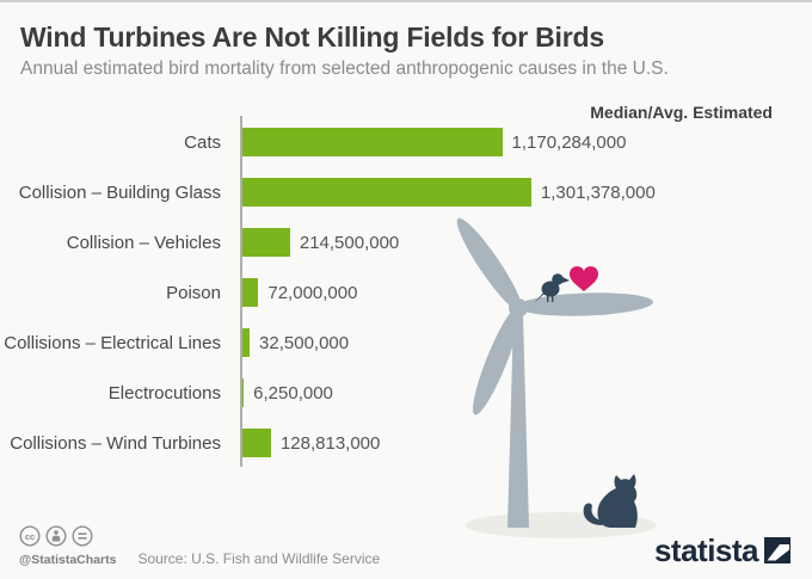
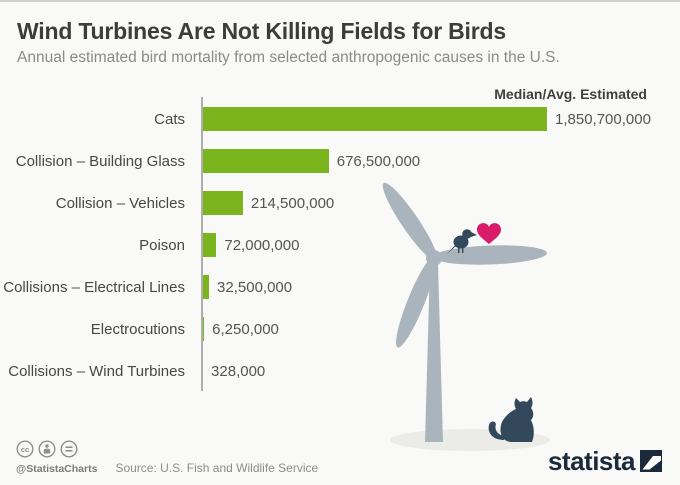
Cats: 1,170,284,000 -> 1,850,700,000
Collision – Building Glass: 1,301,378,000 -> 676,500,000
Collisions – Wind Turbines: 128,813,000 -> 328,000
